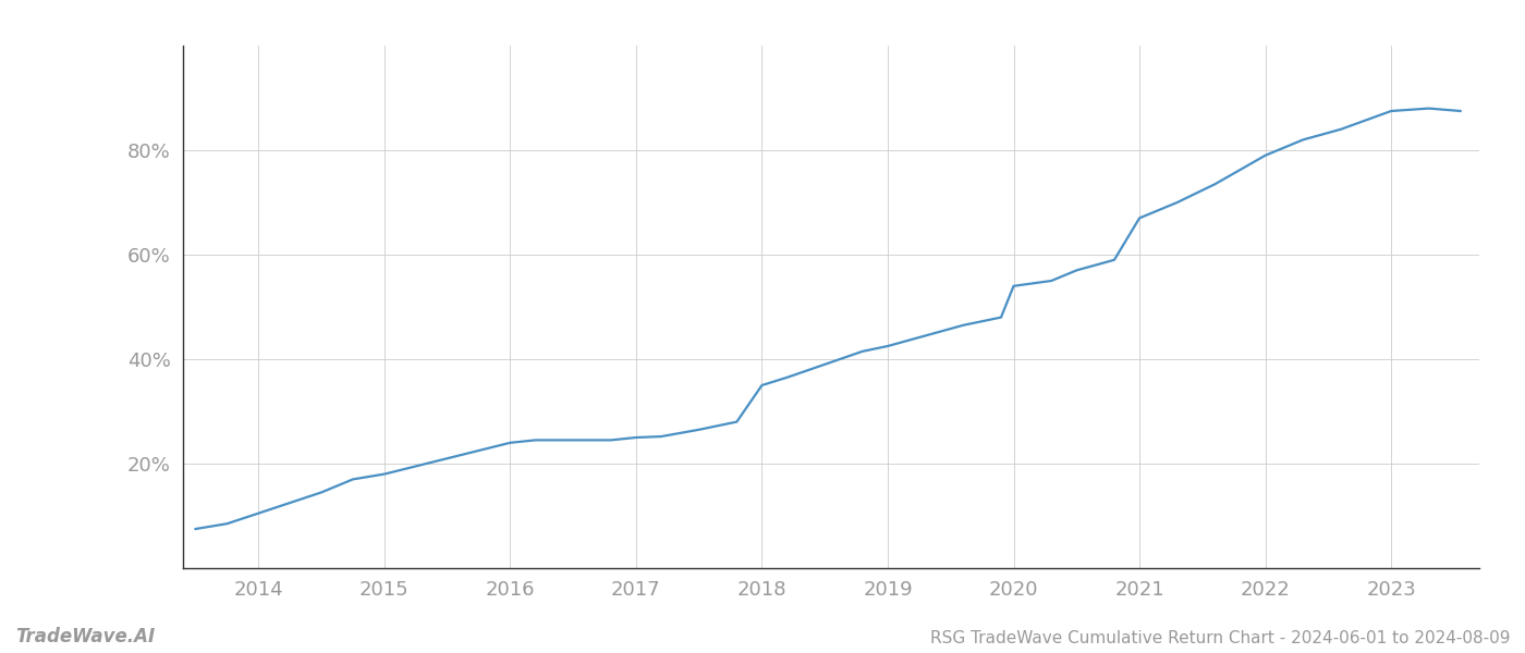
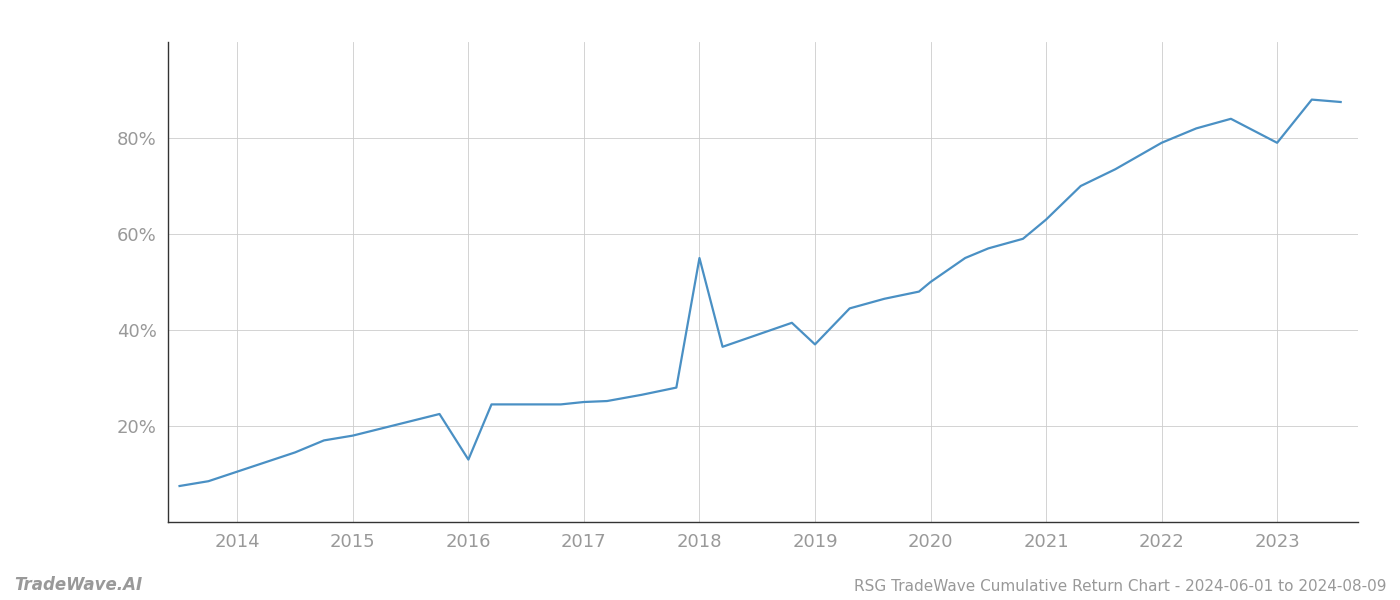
2016: 24.0% -> 13.0%
2018: 35.0% -> 55.0%
2019: 42.5% -> 37.0%
2020: 54.0% -> 50.0%
2021: 67.0% -> 63.0%
2023: 87.5% -> 79.0%
